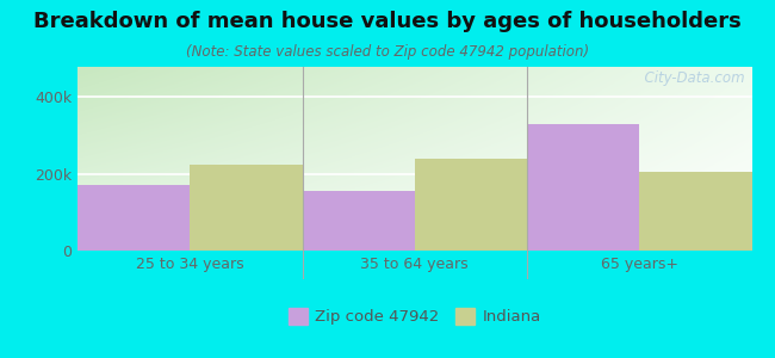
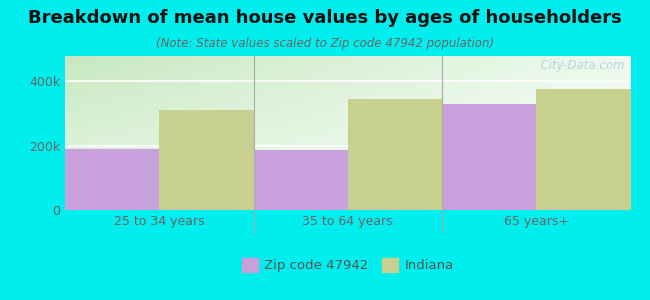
Zip code 47942/25 to 34 years: 170k -> 190k
Indiana/25 to 34 years: 225k -> 310k
Zip code 47942/35 to 64 years: 155k -> 185k
Indiana/35 to 64 years: 240k -> 345k
Indiana/65 years+: 205k -> 375k
